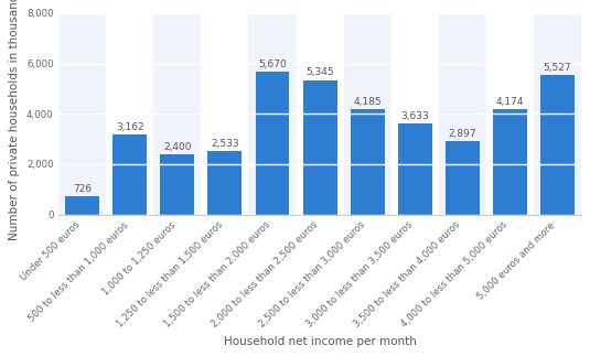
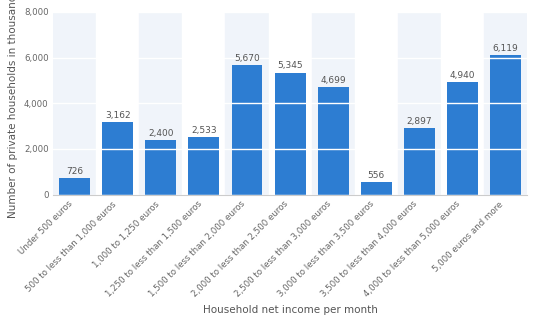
2,500 to less than 3,000 euros: 4,185 -> 4,699
3,000 to less than 3,500 euros: 3,633 -> 556
4,000 to less than 5,000 euros: 4,174 -> 4,940
5,000 euros and more: 5,527 -> 6,119
